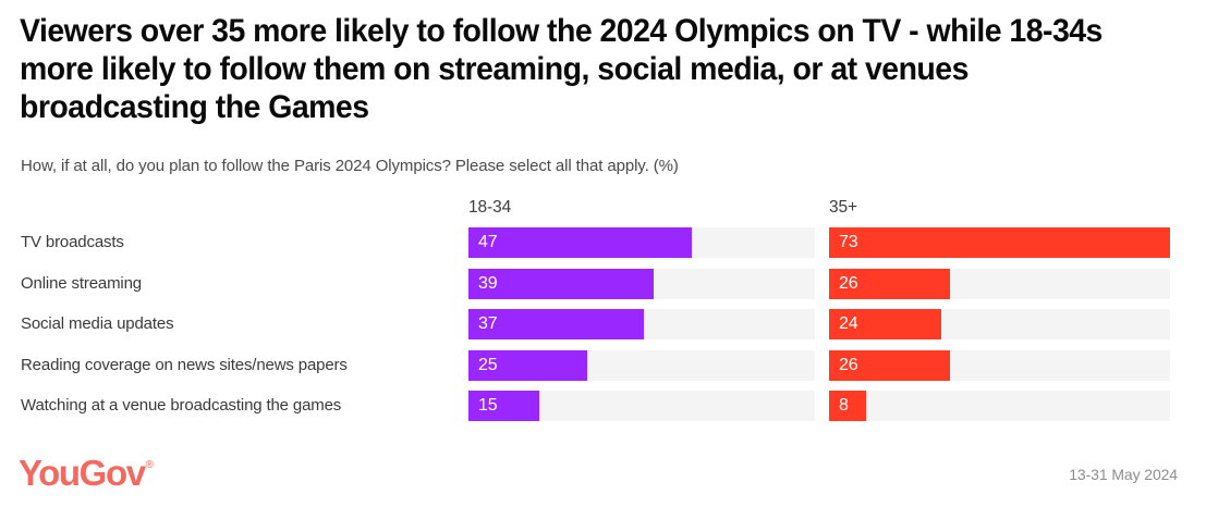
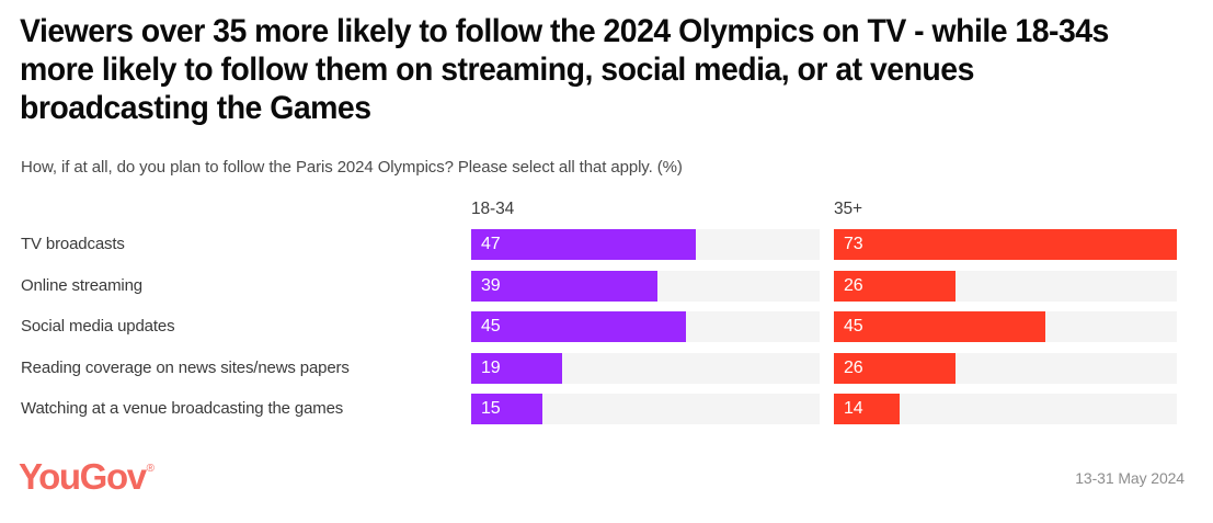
18-34/Social media updates: 37 -> 45
35+/Social media updates: 24 -> 45
18-34/Reading coverage on news sites/news papers: 25 -> 19
35+/Watching at a venue broadcasting the games: 8 -> 14
